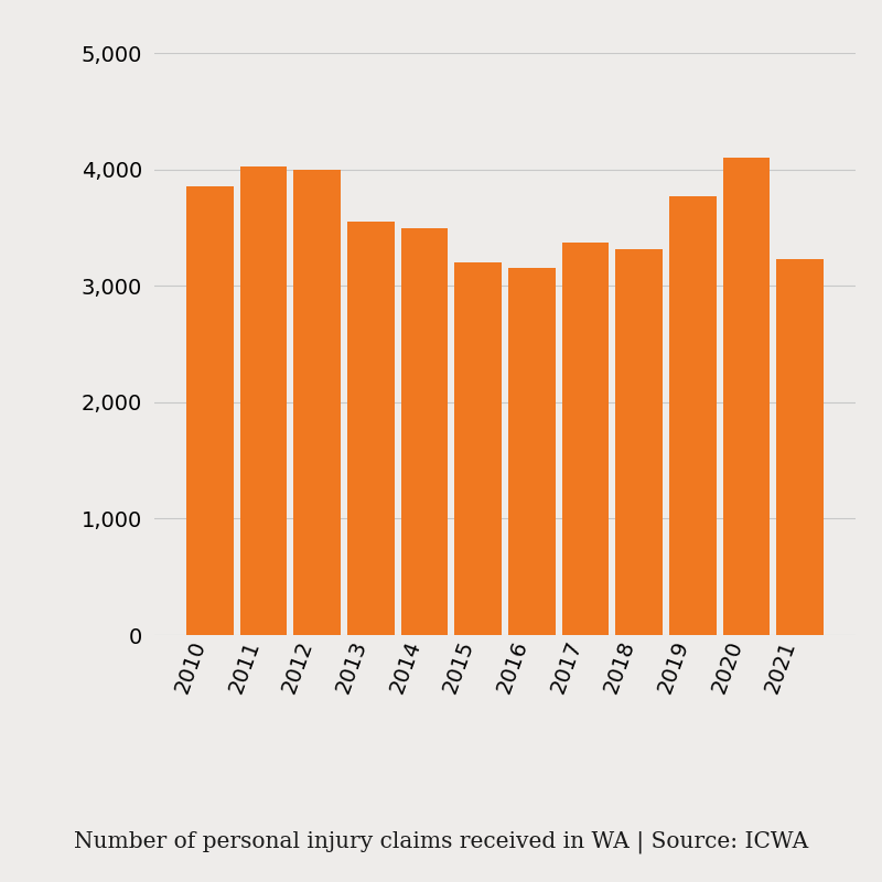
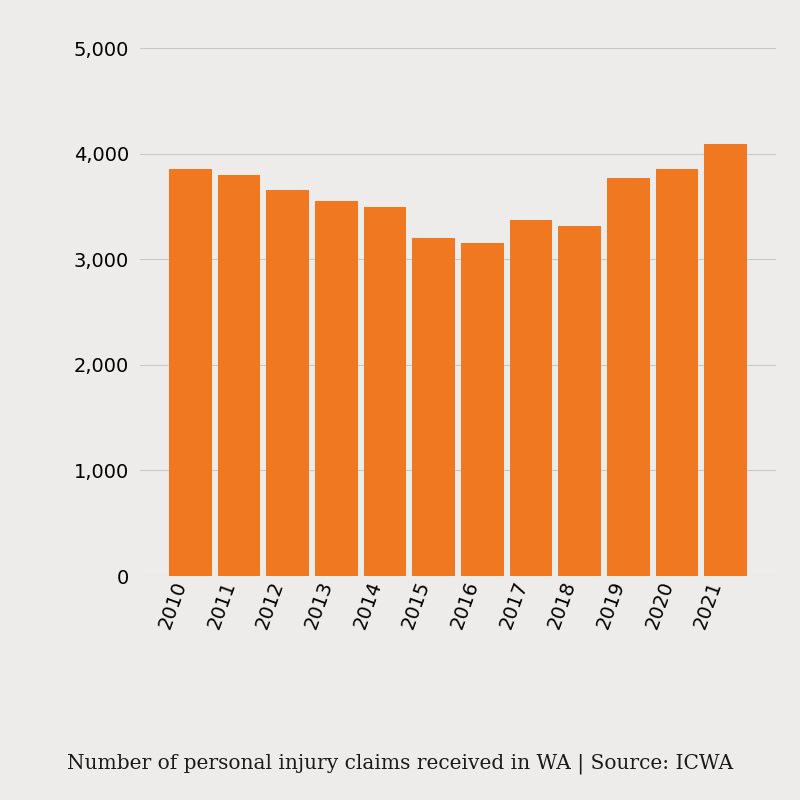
2011: 4,020 -> 3,800
2012: 4,000 -> 3,660
2020: 4,100 -> 3,850
2021: 3,230 -> 4,090
